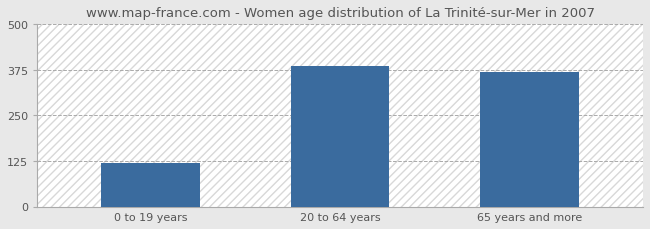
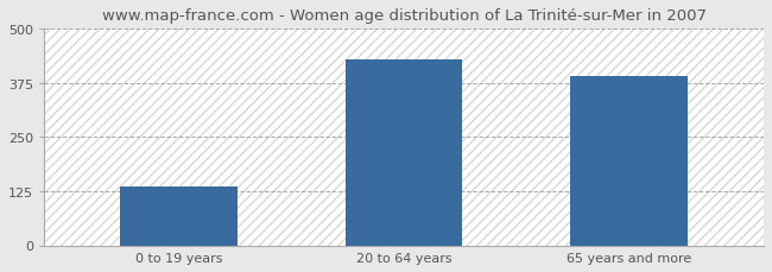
0 to 19 years: 118 -> 135
20 to 64 years: 385 -> 430
65 years and more: 370 -> 390
